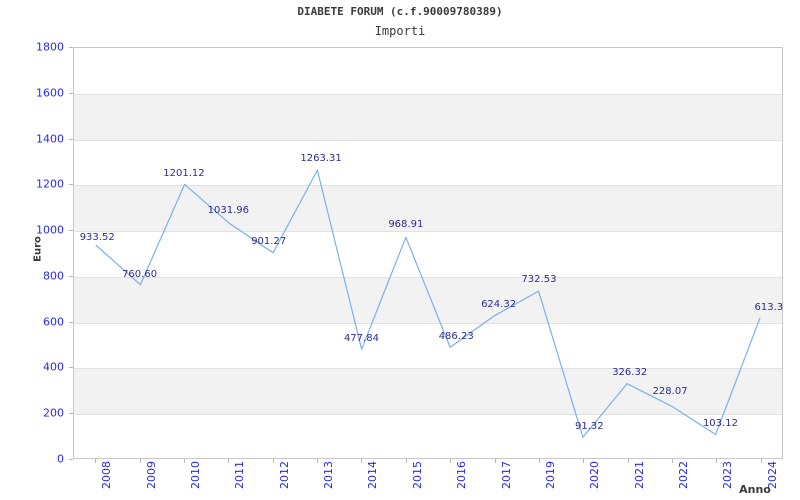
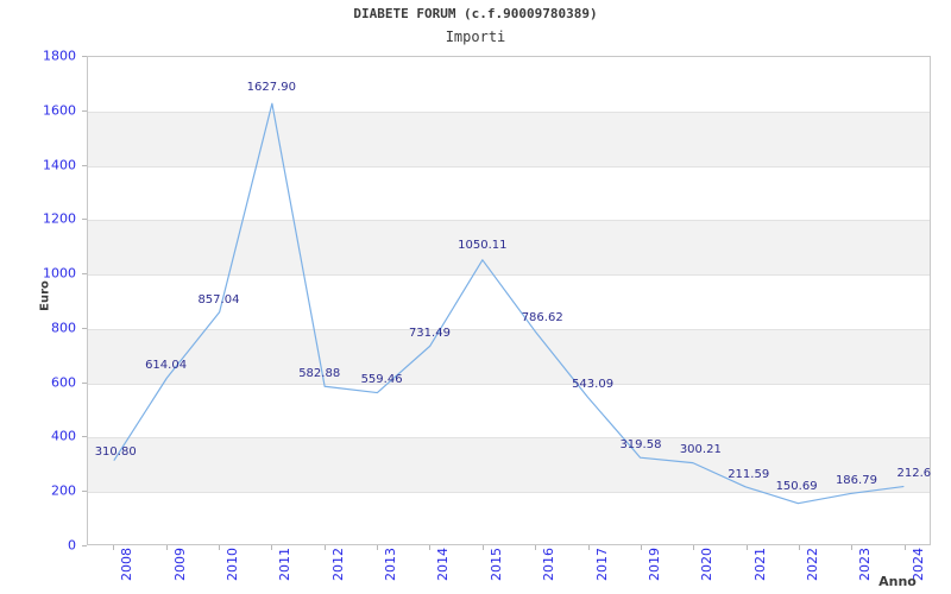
2008: 933.52 -> 310.80
2009: 760.60 -> 614.04
2010: 1201.12 -> 857.04
2011: 1031.96 -> 1627.90
2012: 901.27 -> 582.88
2013: 1263.31 -> 559.46
2014: 477.84 -> 731.49
2015: 968.91 -> 1050.11
2016: 486.23 -> 786.62
2017: 624.32 -> 543.09
2019: 732.53 -> 319.58
2020: 91.32 -> 300.21
2021: 326.32 -> 211.59
2022: 228.07 -> 150.69
2023: 103.12 -> 186.79
2024: 613.3 -> 212.6
